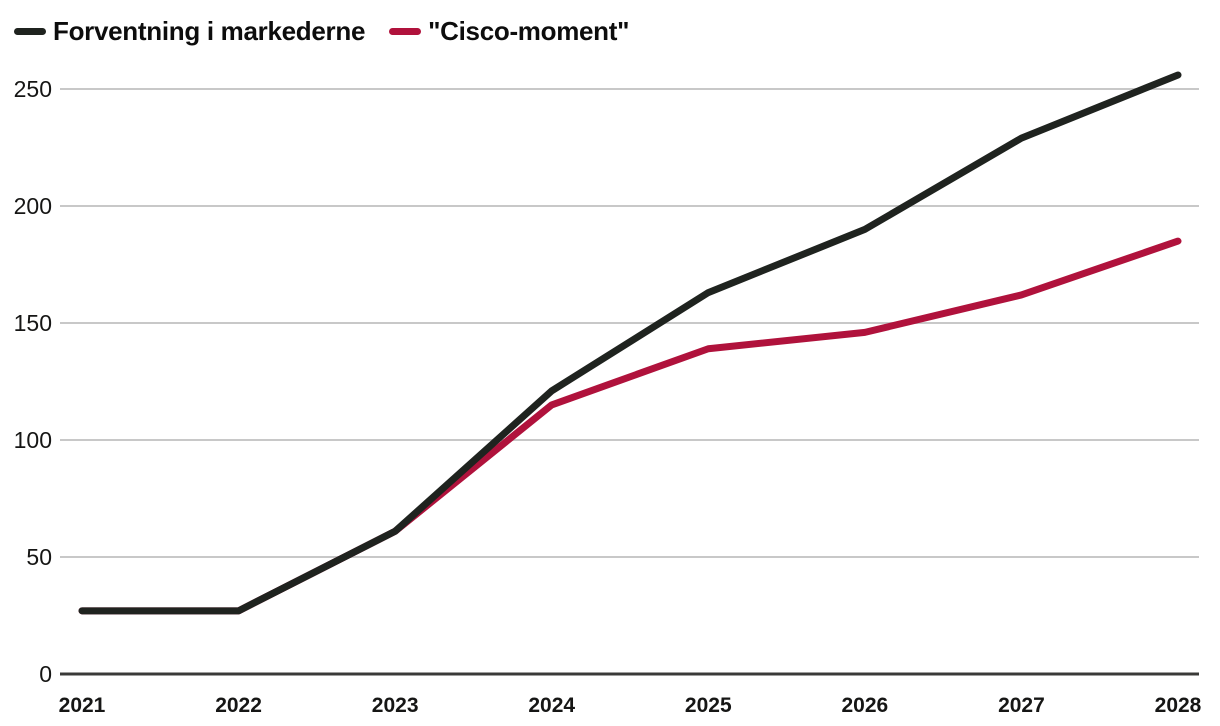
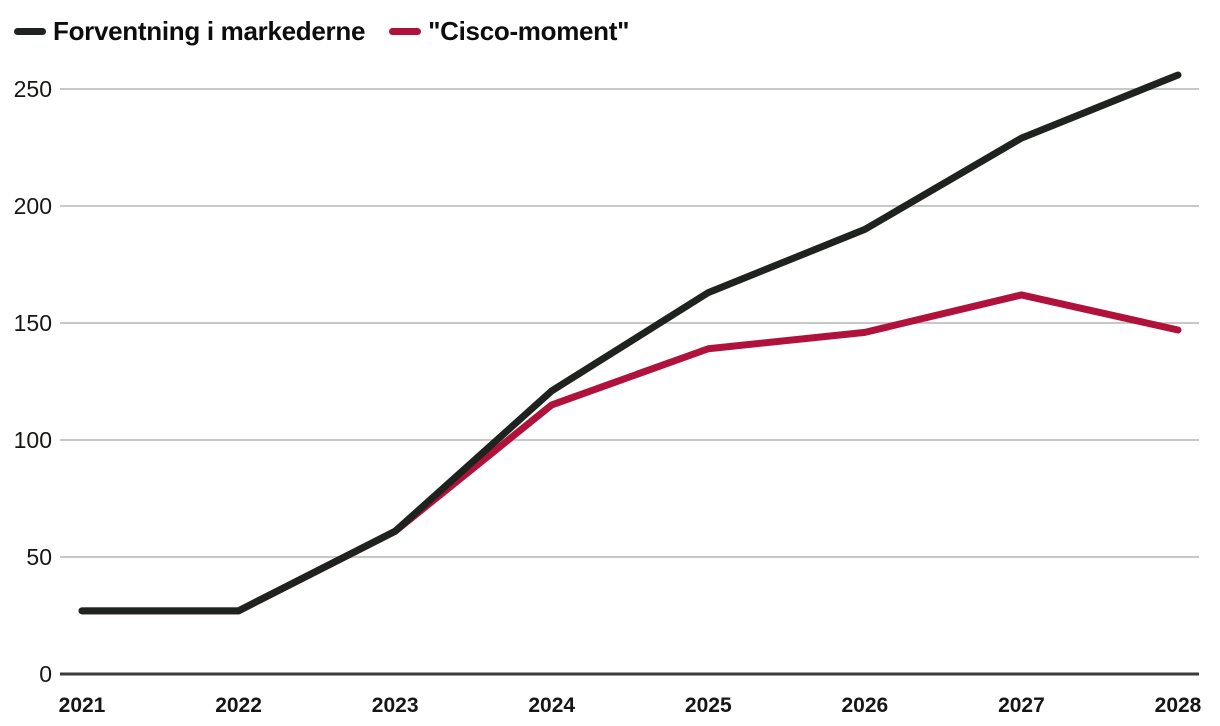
"Cisco-moment"/2028: 185 -> 147
